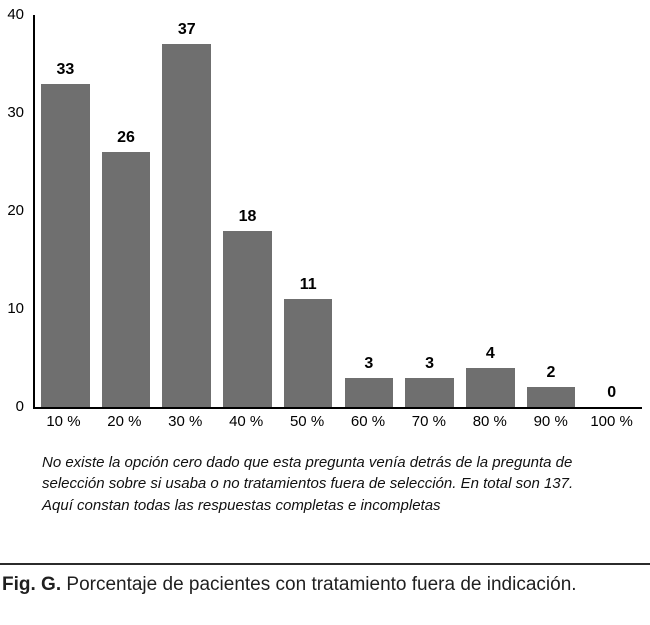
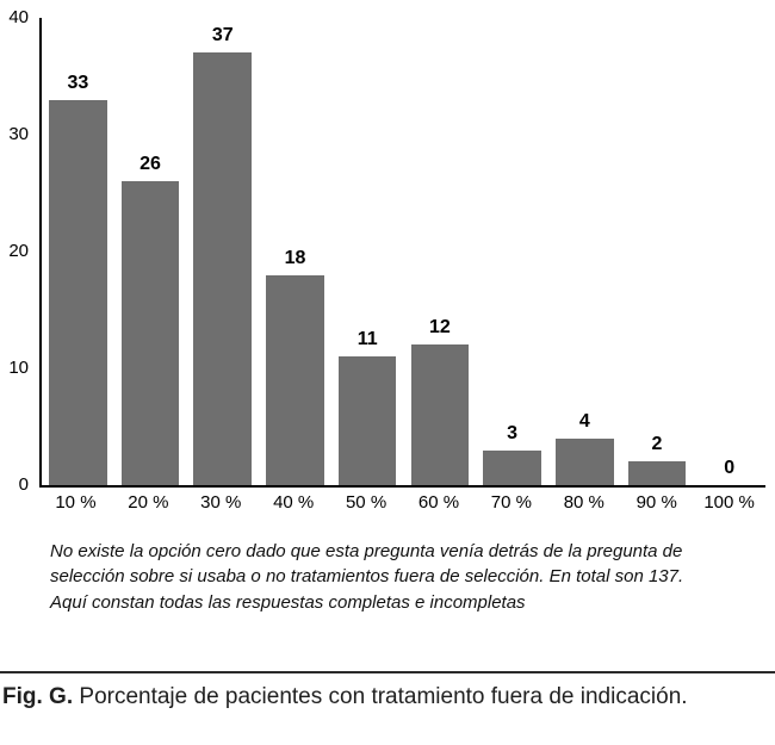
60 %: 3 -> 12
